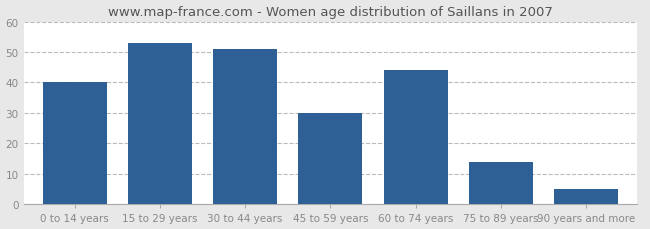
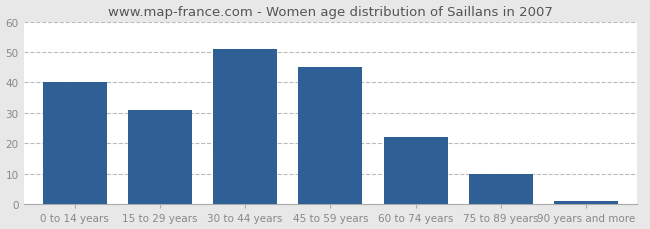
15 to 29 years: 53 -> 31
45 to 59 years: 30 -> 45
60 to 74 years: 44 -> 22
75 to 89 years: 14 -> 10
90 years and more: 5 -> 1
